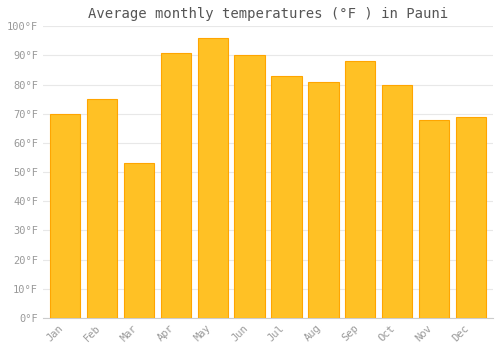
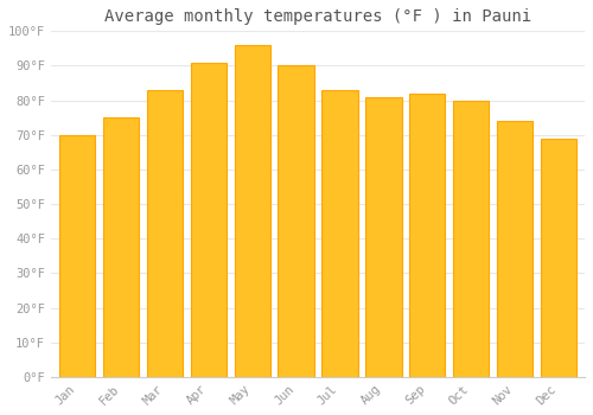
Mar: 53°F -> 83°F
Sep: 88°F -> 82°F
Nov: 68°F -> 74°F
